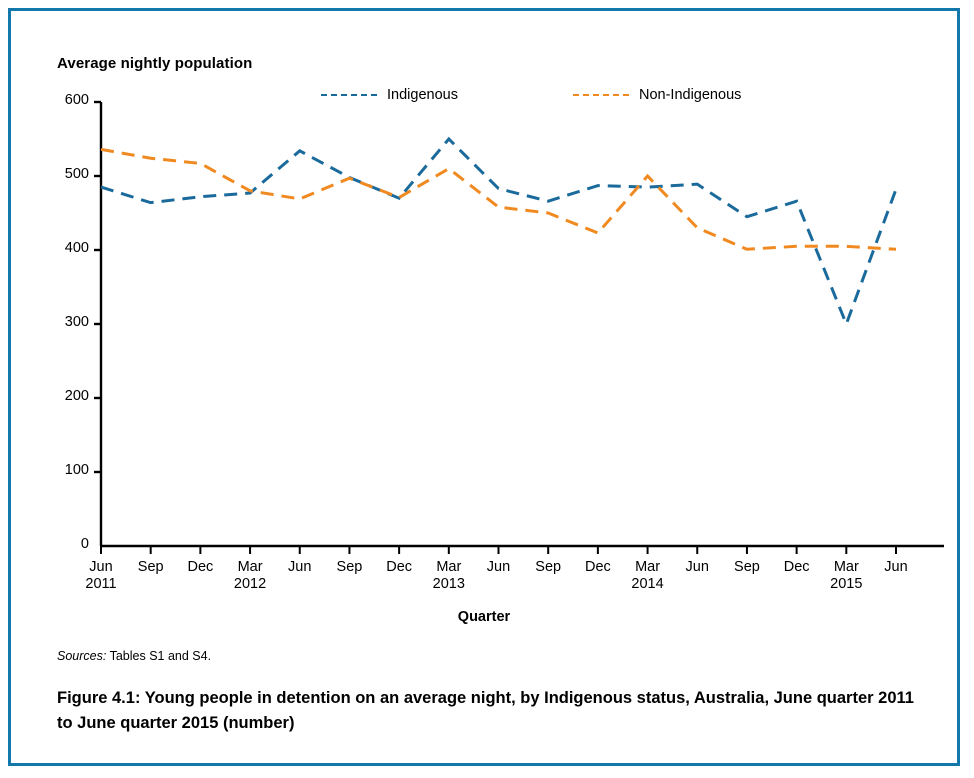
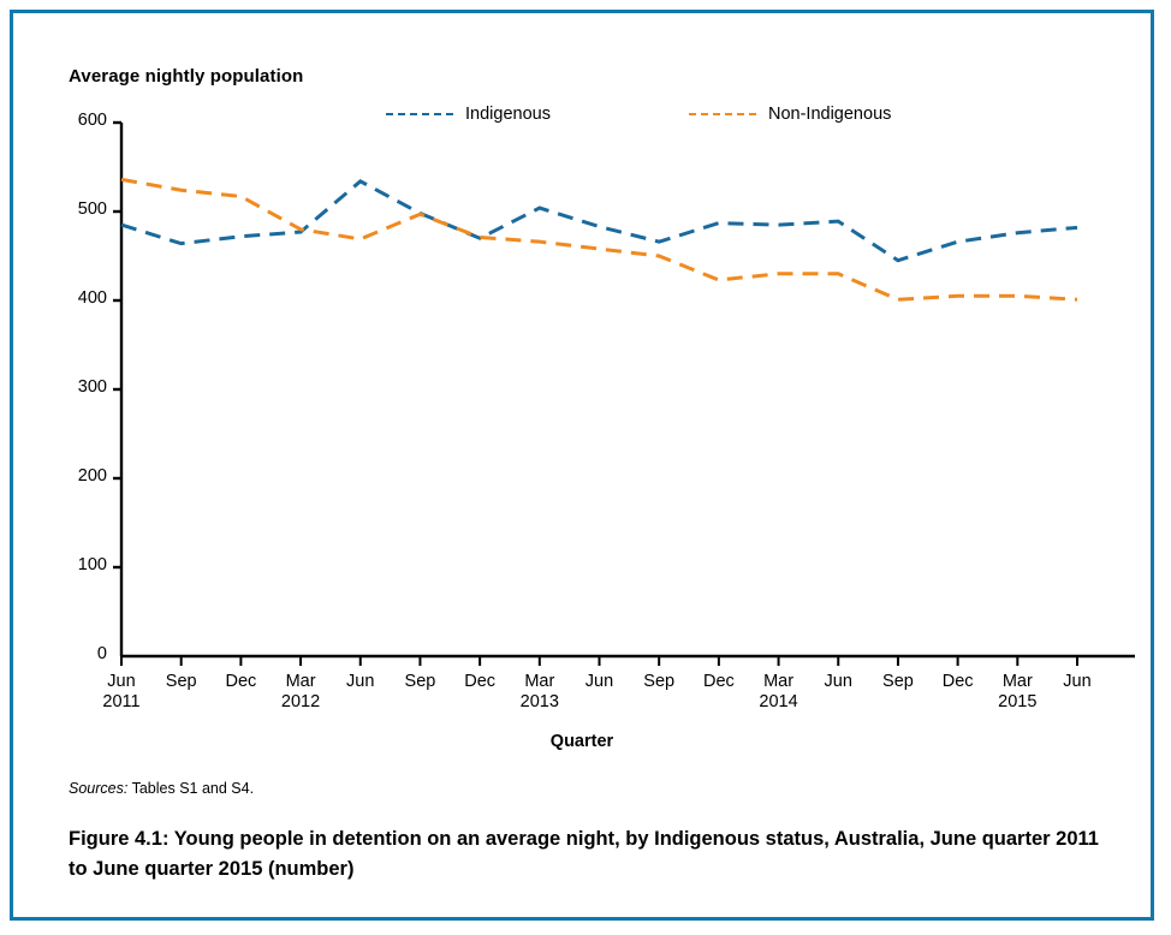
Indigenous/Mar 2013: 550 -> 500
Non-Indigenous/Mar 2013: 510 -> 470
Non-Indigenous/Mar 2014: 500 -> 430
Indigenous/Mar 2015: 300 -> 480
